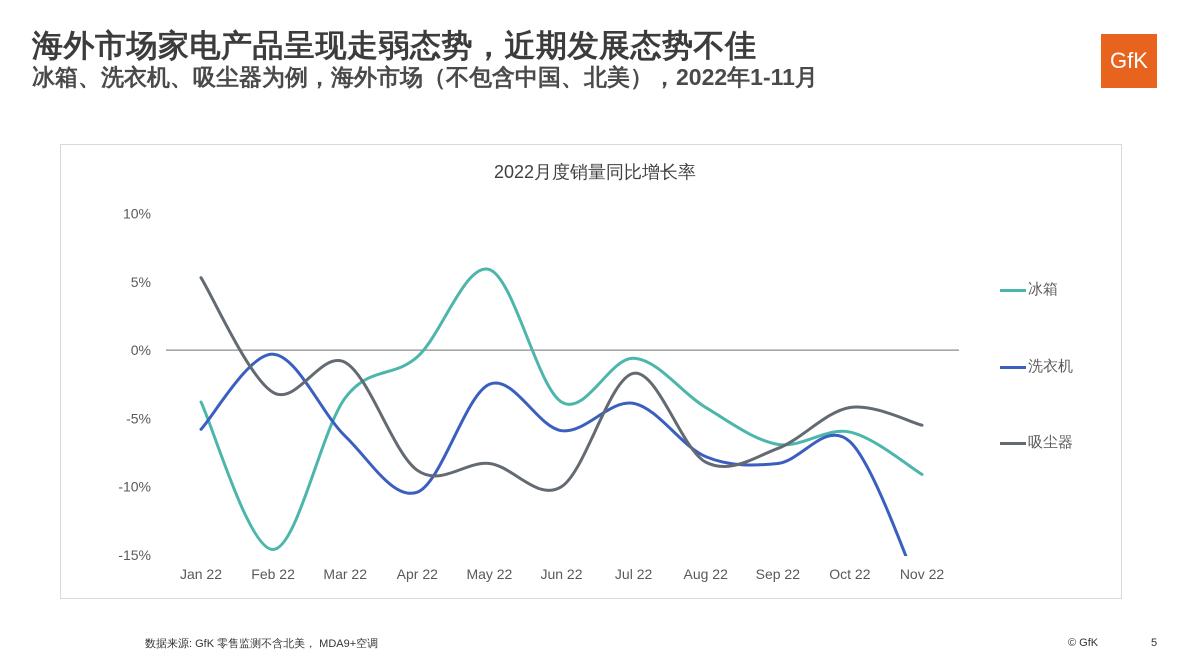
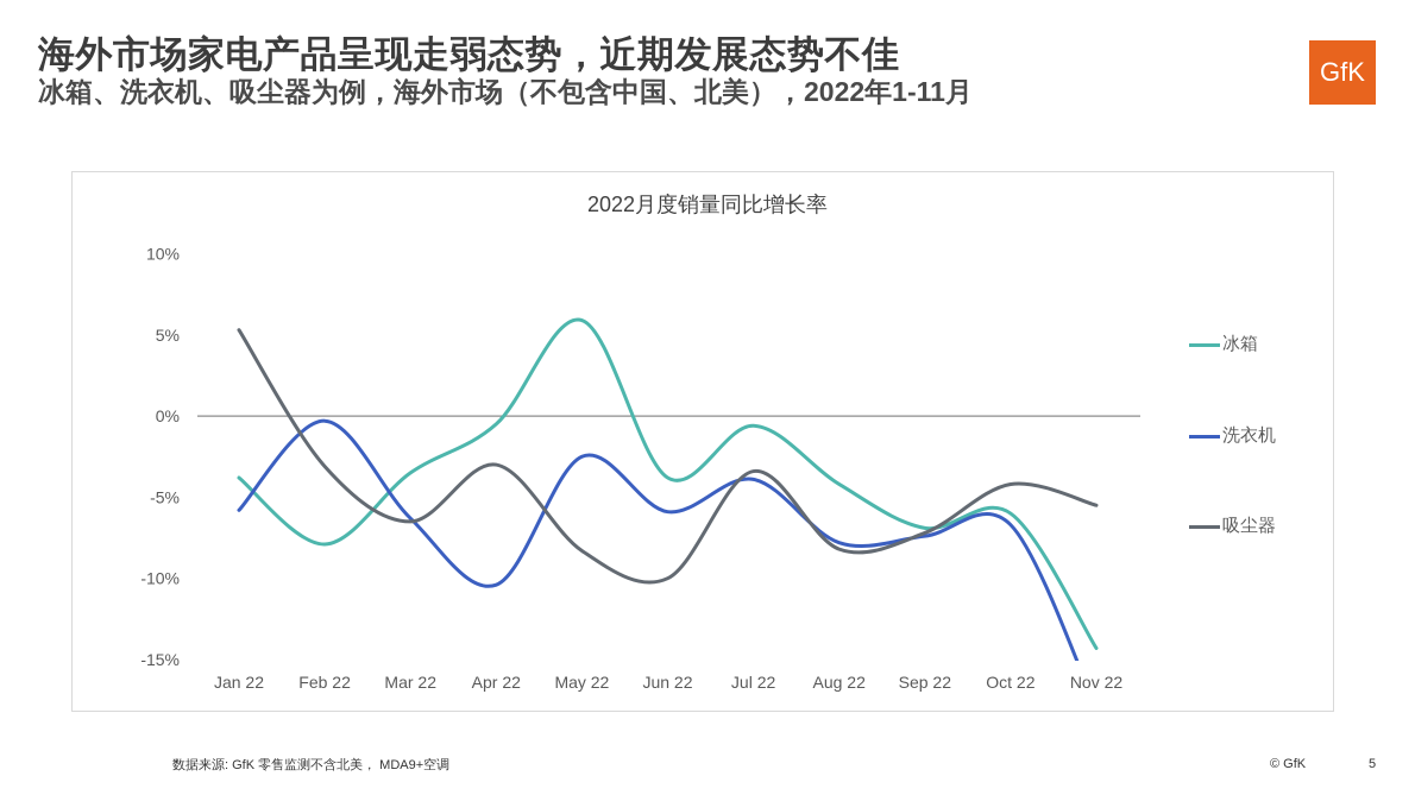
冰箱/Feb 22: -14.6% -> -7.9%
吸尘器/Mar 22: -0.9% -> -6.5%
吸尘器/Apr 22: -8.8% -> -3.0%
吸尘器/Jul 22: -1.7% -> -3.4%
洗衣机/Sep 22: -8.3% -> -7.4%
冰箱/Nov 22: -9.1% -> -14.3%
